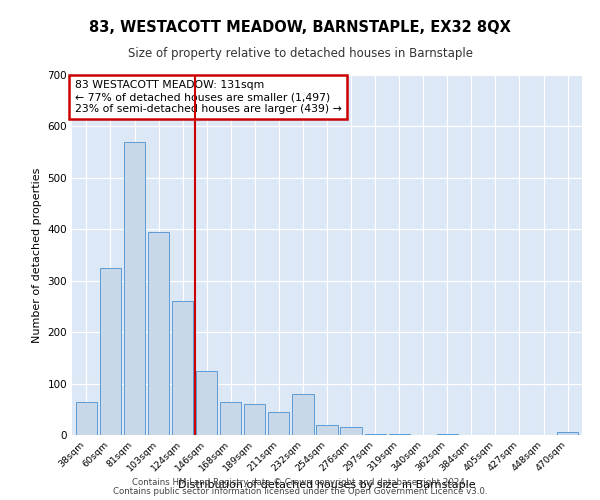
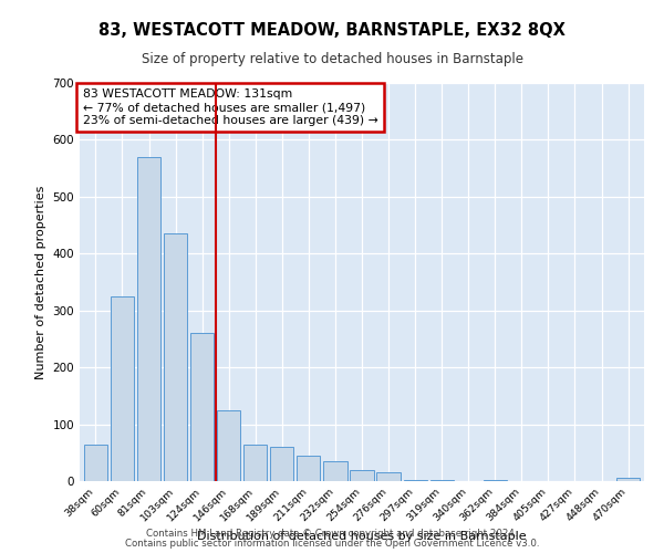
103sqm: 394 -> 435
232sqm: 80 -> 35
